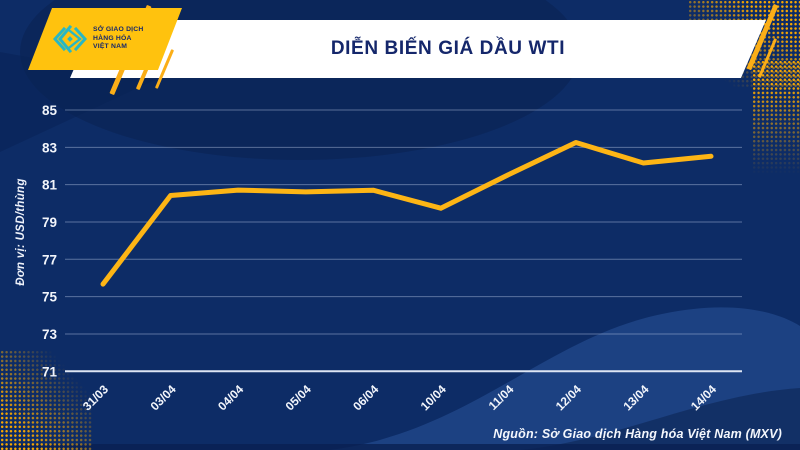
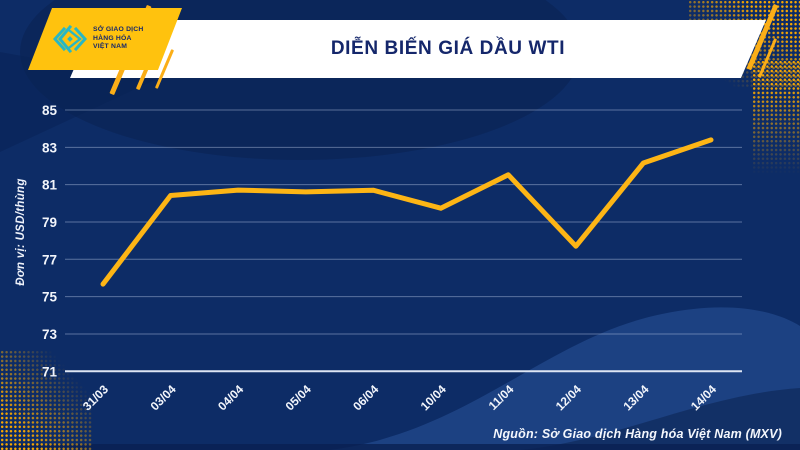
12/04: 83.3 -> 77.7
14/04: 82.5 -> 83.4
